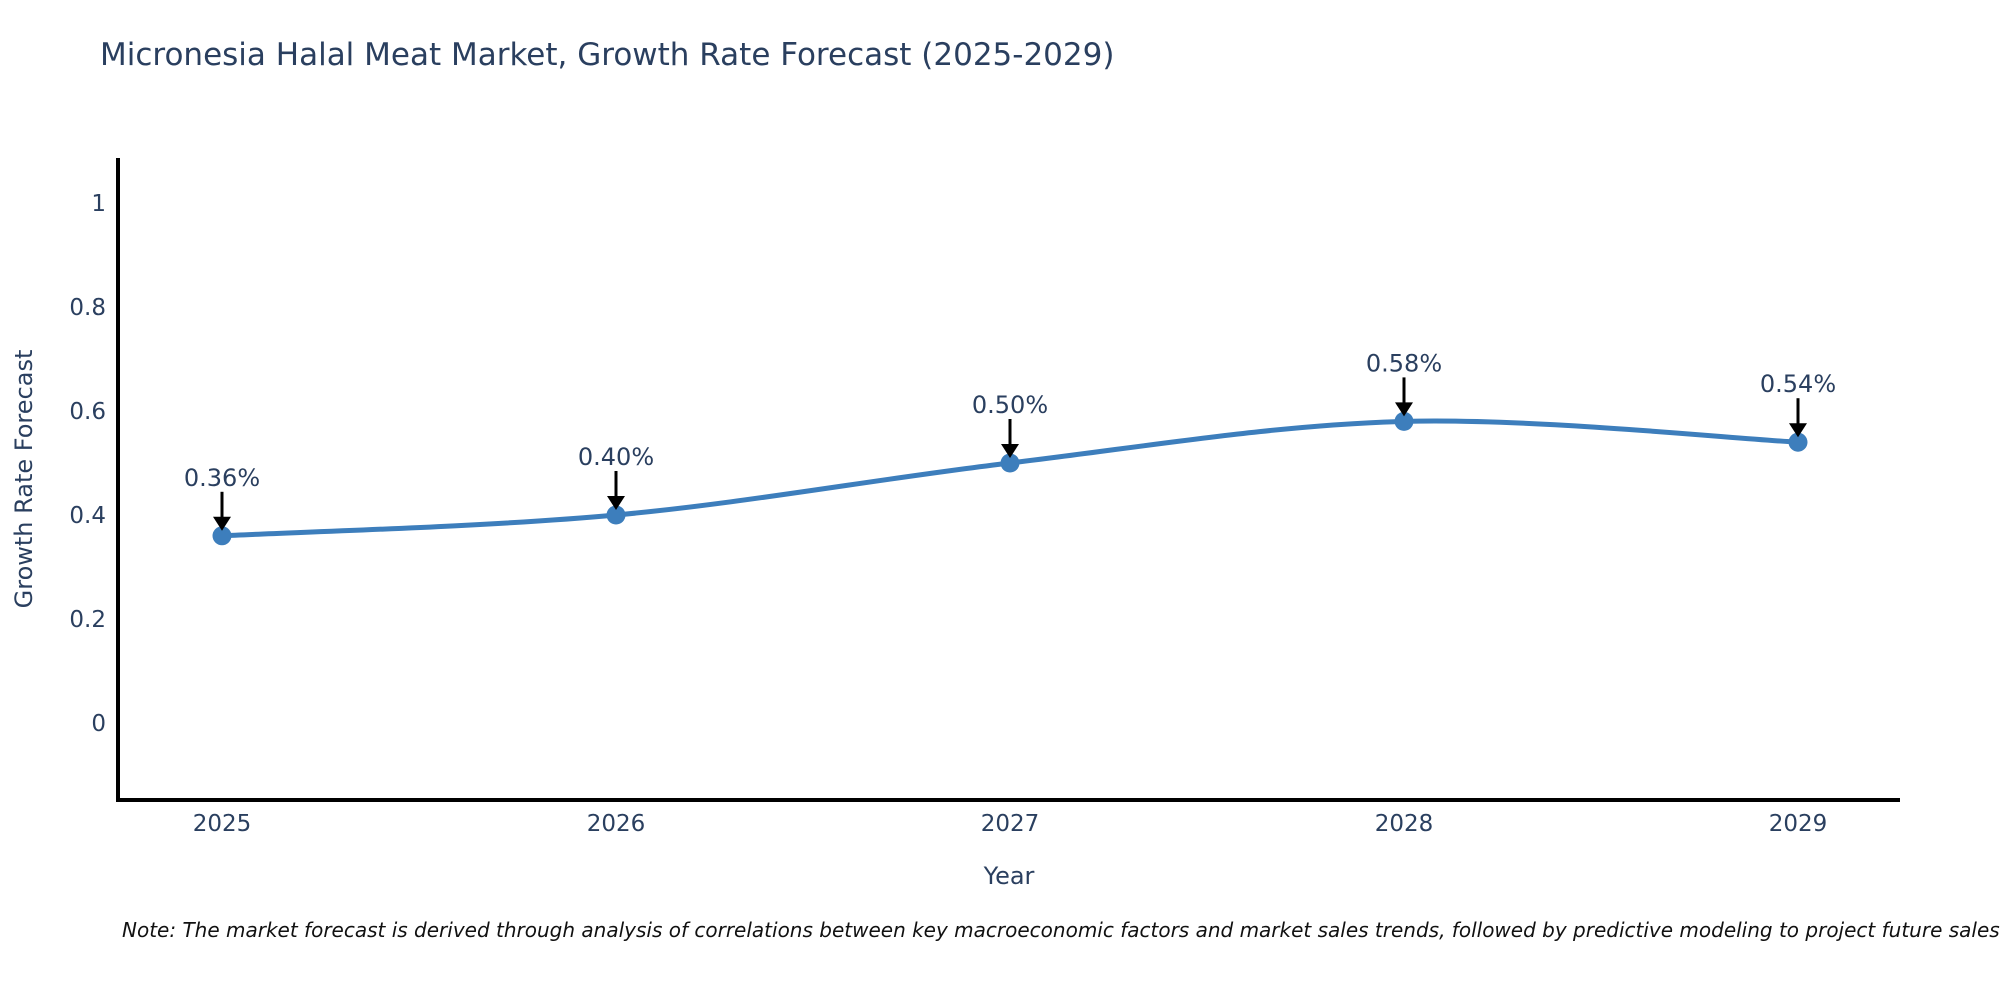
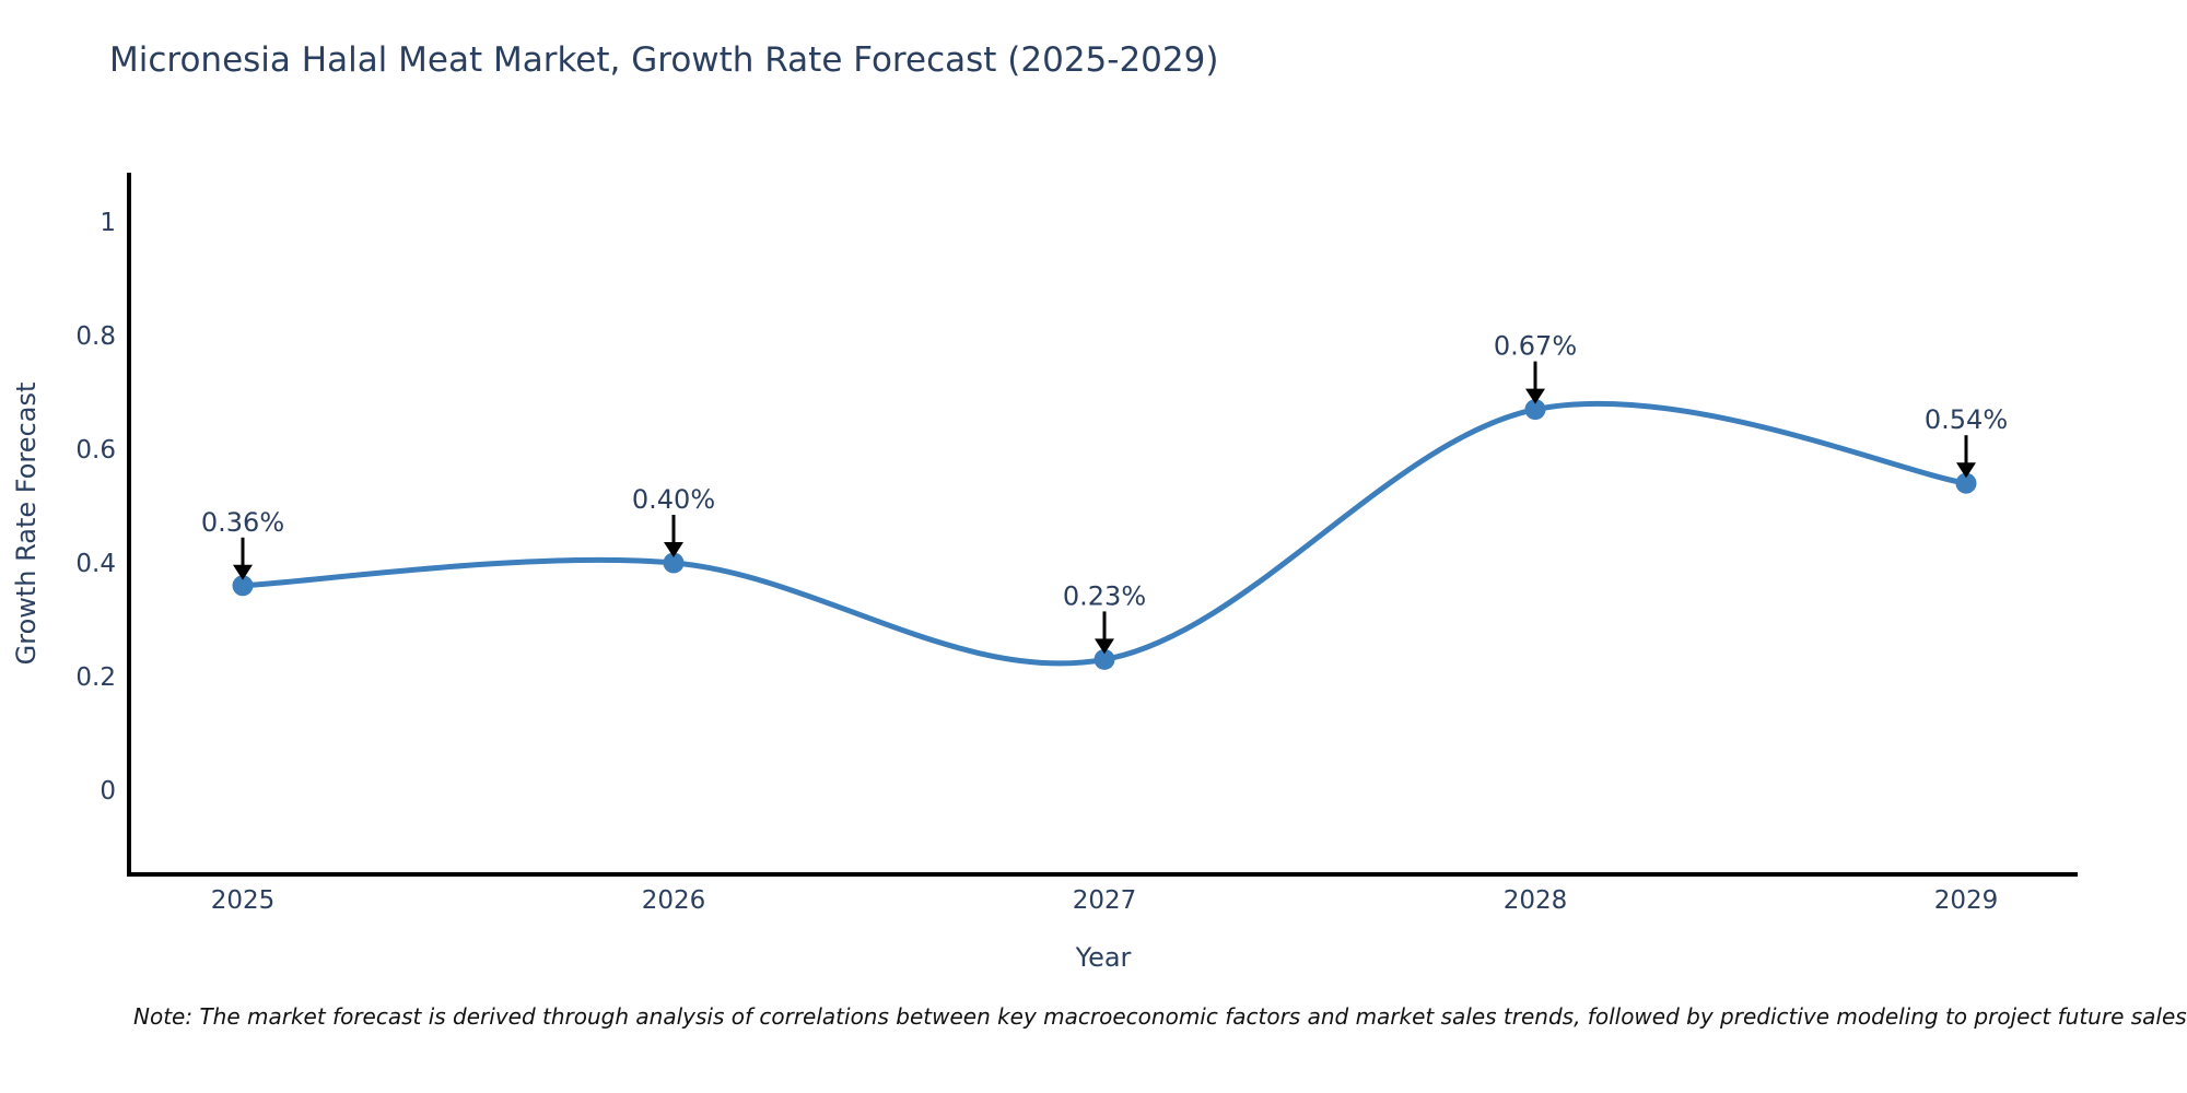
2027: 0.50% -> 0.23%
2028: 0.58% -> 0.67%
